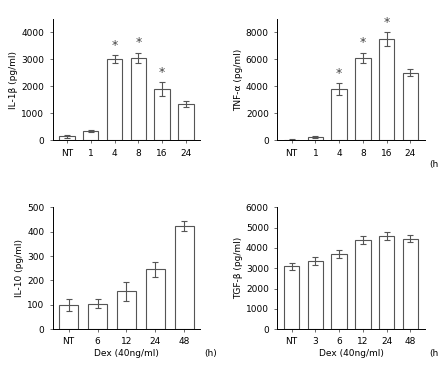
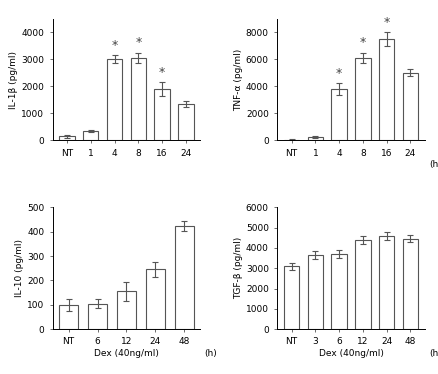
3: 3350 -> 3650
